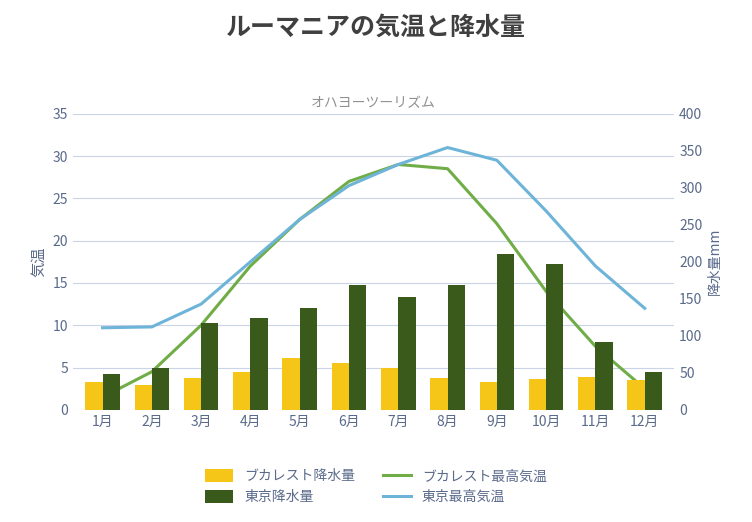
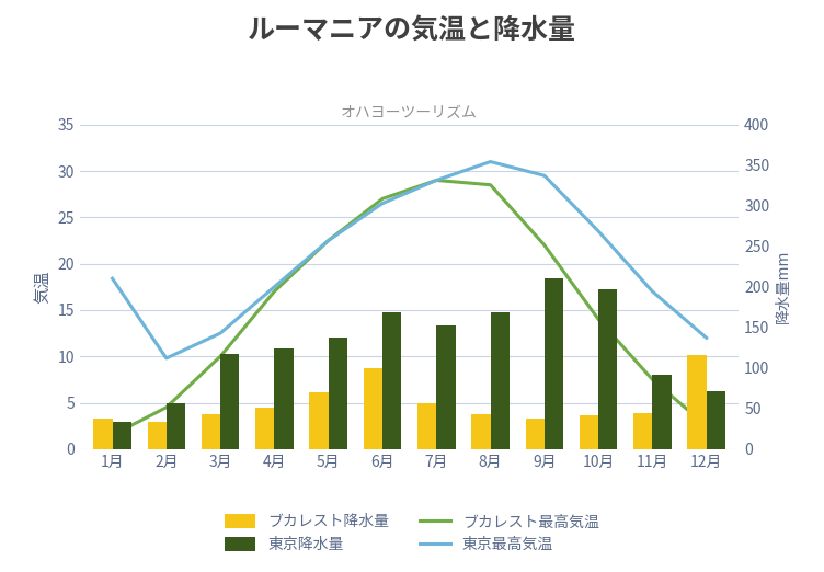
東京最高気温/1月: 9.7 -> 18.4
東京降水量/1月: 49 -> 34
ブカレスト降水量/6月: 63 -> 100
ブカレスト降水量/12月: 40 -> 116
東京降水量/12月: 51 -> 72
